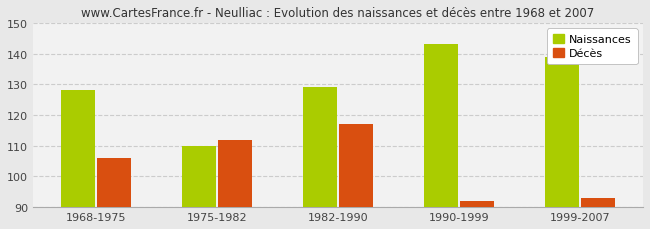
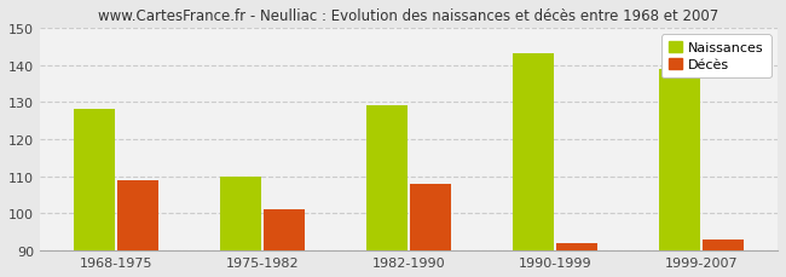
Décès/1968-1975: 106 -> 109
Décès/1975-1982: 112 -> 101
Décès/1982-1990: 117 -> 108
